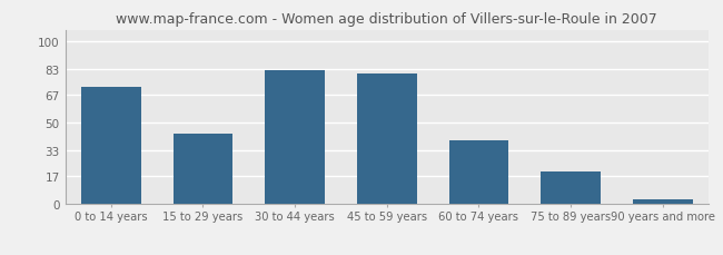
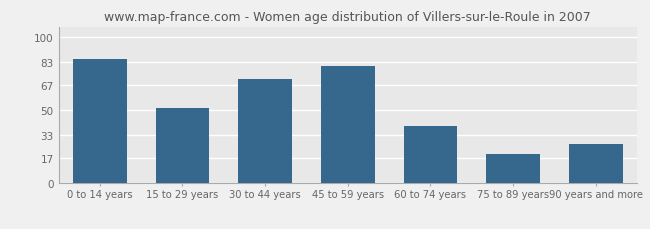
0 to 14 years: 72 -> 85
15 to 29 years: 43 -> 51
30 to 44 years: 82 -> 71
90 years and more: 3 -> 27
